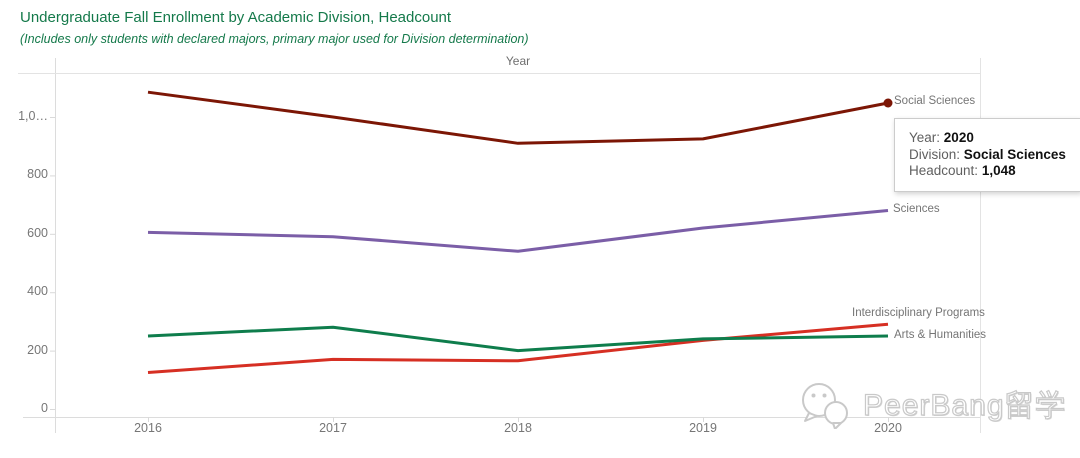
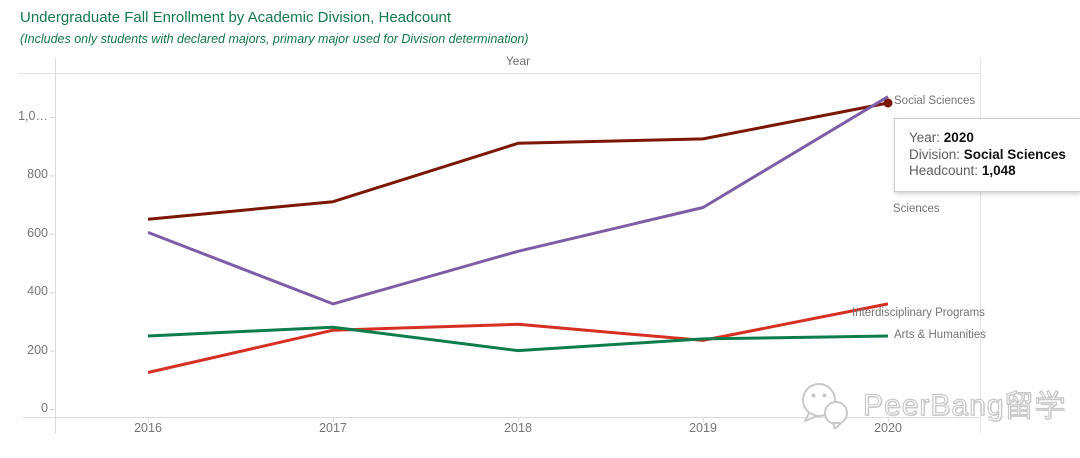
Social Sciences/2016: 1080 -> 650
Social Sciences/2017: 1000 -> 710
Sciences/2017: 590 -> 360
Interdisciplinary Programs/2017: 170 -> 270
Interdisciplinary Programs/2018: 160 -> 290
Sciences/2019: 620 -> 690
Sciences/2020: 680 -> 1070
Interdisciplinary Programs/2020: 290 -> 360
